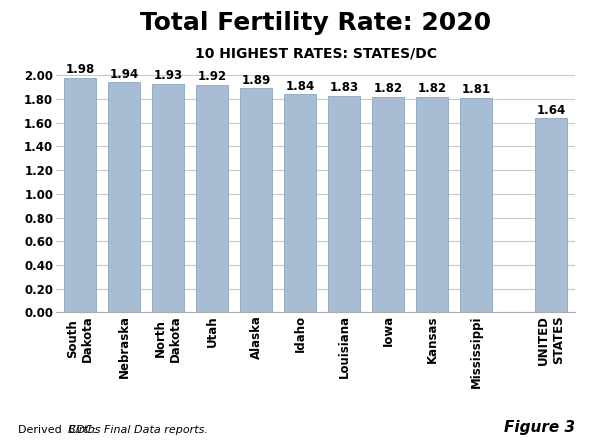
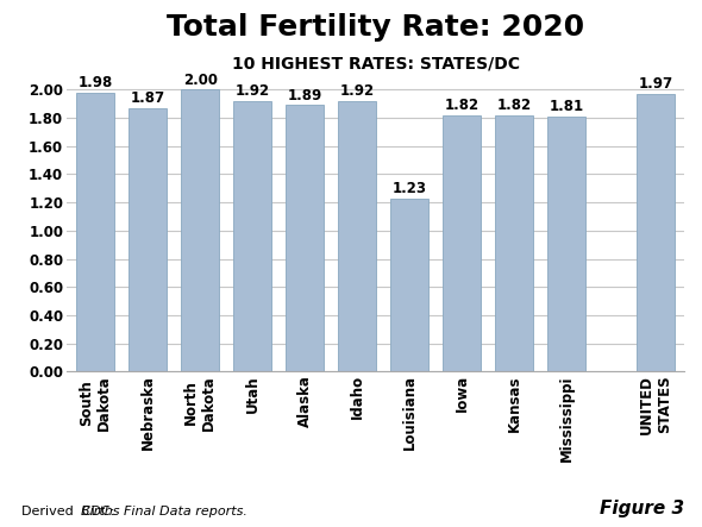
Nebraska: 1.94 -> 1.87
North Dakota: 1.93 -> 2.00
Idaho: 1.84 -> 1.92
Louisiana: 1.83 -> 1.23
UNITED STATES: 1.64 -> 1.97
